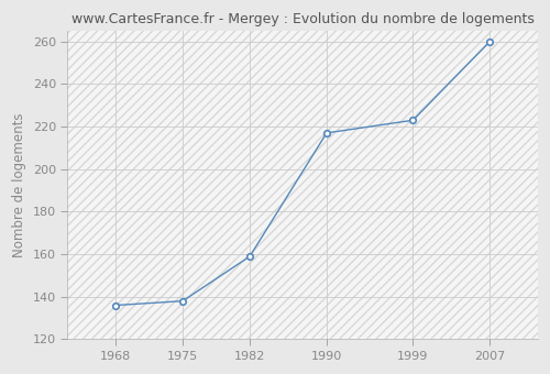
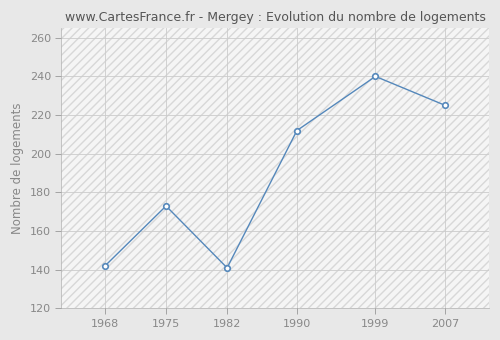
1968: 136 -> 142
1975: 138 -> 173
1982: 159 -> 141
1990: 217 -> 212
1999: 223 -> 240
2007: 260 -> 225
